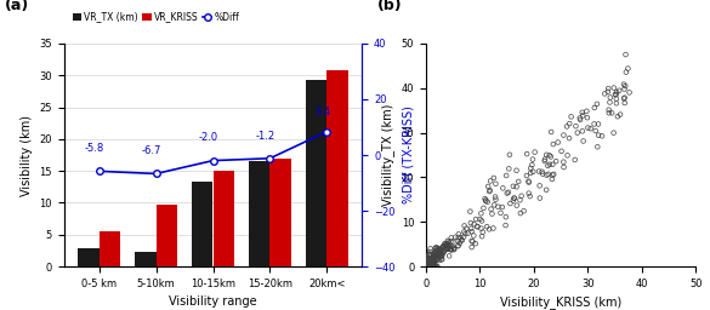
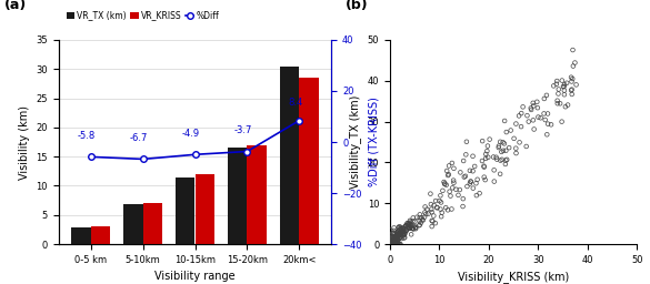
VR_KRISS/0-5 km: 5.6 -> 3.0
VR_TX (km)/5-10km: 2.4 -> 6.8
VR_KRISS/5-10km: 9.8 -> 7.1
VR_TX (km)/10-15km: 13.4 -> 11.5
%Diff/10-15km: -2.0 -> -4.9
VR_KRISS/10-15km: 15.0 -> 12.0
%Diff/15-20km: -1.2 -> -3.7
VR_TX (km)/20km<: 29.2 -> 30.5
VR_KRISS/20km<: 30.8 -> 28.5
